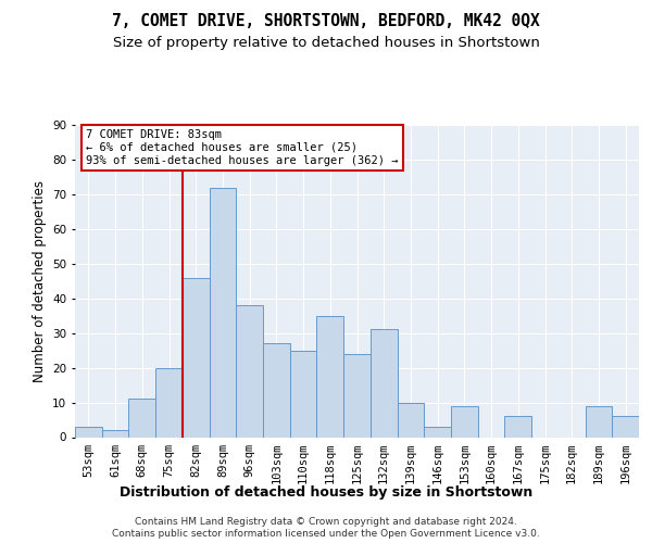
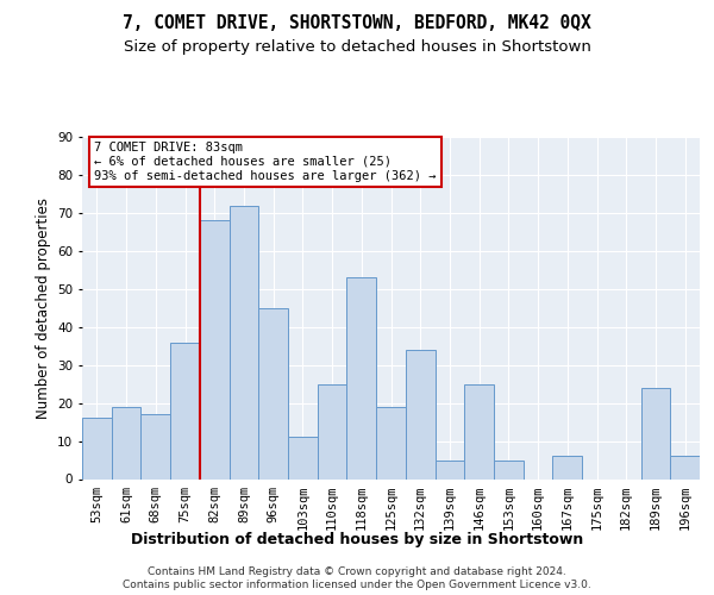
53sqm: 3 -> 16
61sqm: 2 -> 19
68sqm: 11 -> 17
75sqm: 20 -> 36
82sqm: 46 -> 68
96sqm: 38 -> 45
103sqm: 27 -> 11
118sqm: 35 -> 53
125sqm: 24 -> 19
132sqm: 31 -> 34
139sqm: 10 -> 5
146sqm: 3 -> 25
153sqm: 9 -> 5
189sqm: 9 -> 24
